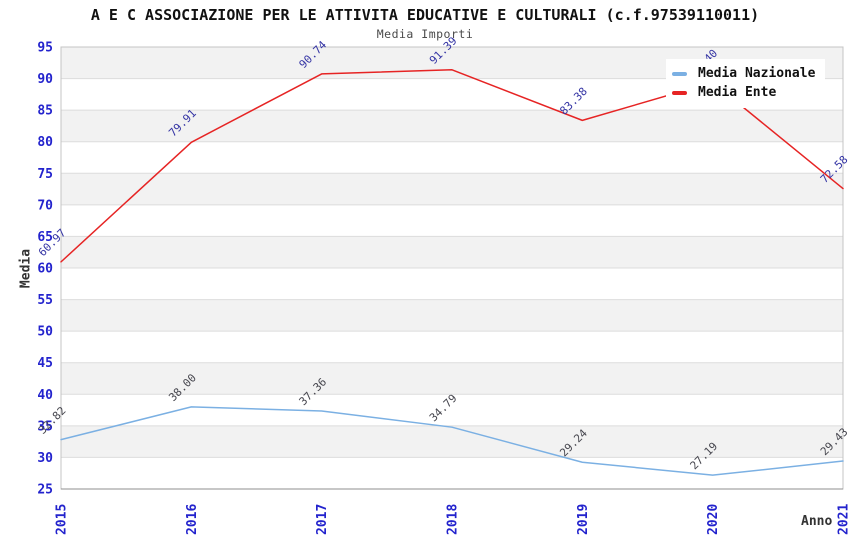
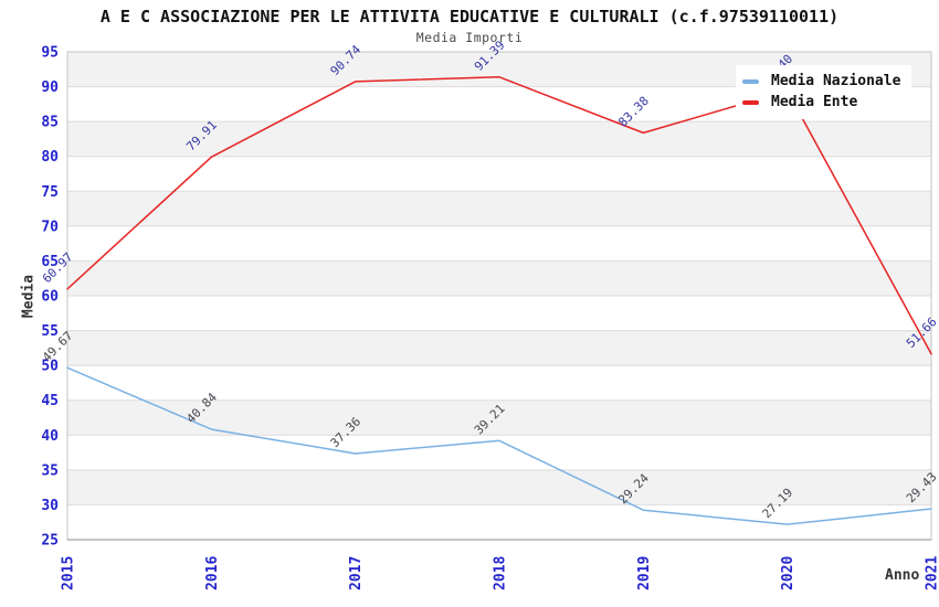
Media Nazionale/2015: 32.82 -> 49.67
Media Nazionale/2016: 38.00 -> 40.84
Media Nazionale/2018: 34.79 -> 39.21
Media Ente/2021: 72.58 -> 51.66
